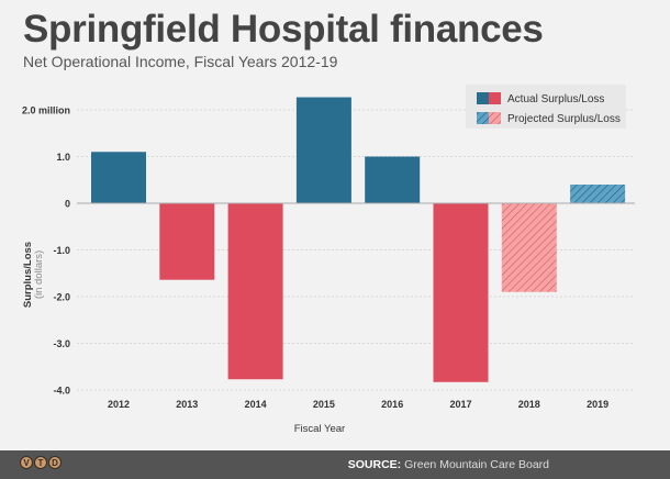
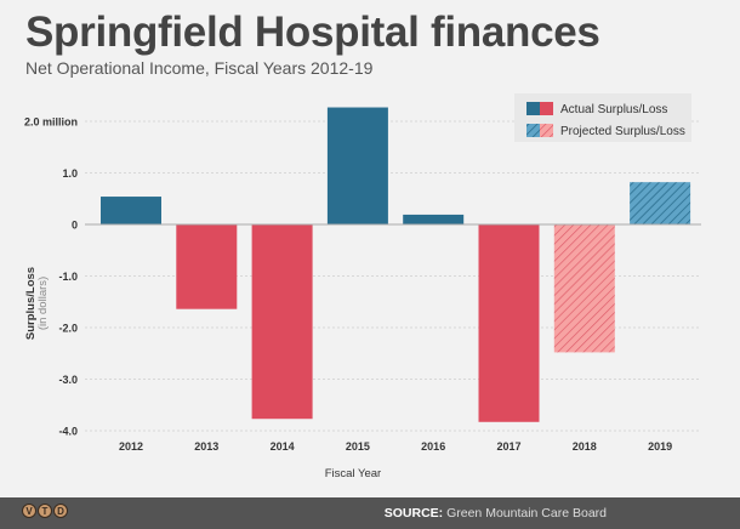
2012: 1.1 -> 0.5
2016: 1.0 -> 0.2
2018: -1.9 -> -2.5
2019: 0.4 -> 0.8
